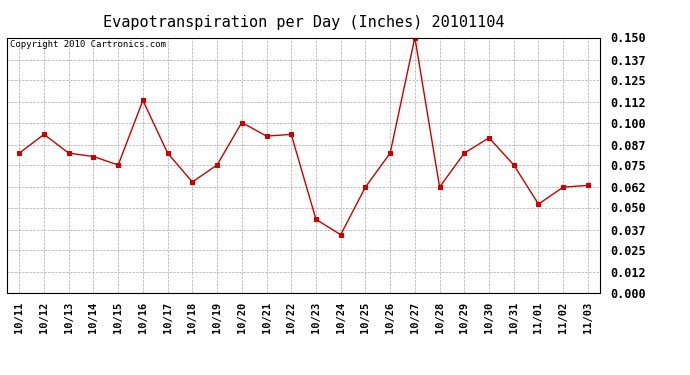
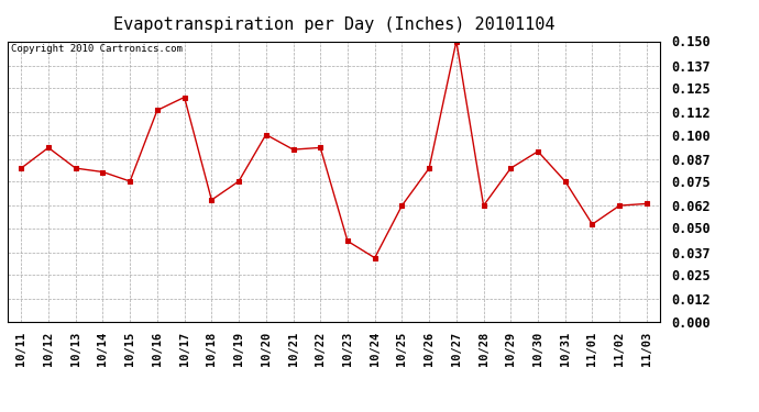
10/17: 0.082 -> 0.120
